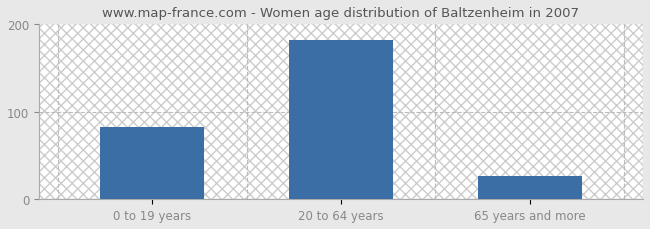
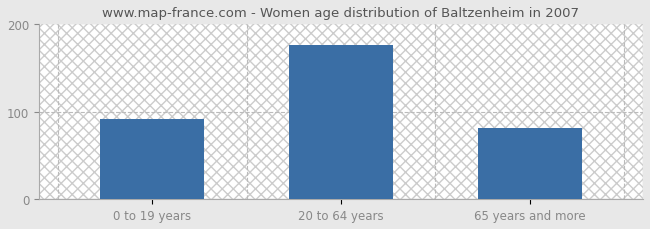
0 to 19 years: 83 -> 92
20 to 64 years: 182 -> 176
65 years and more: 27 -> 82
